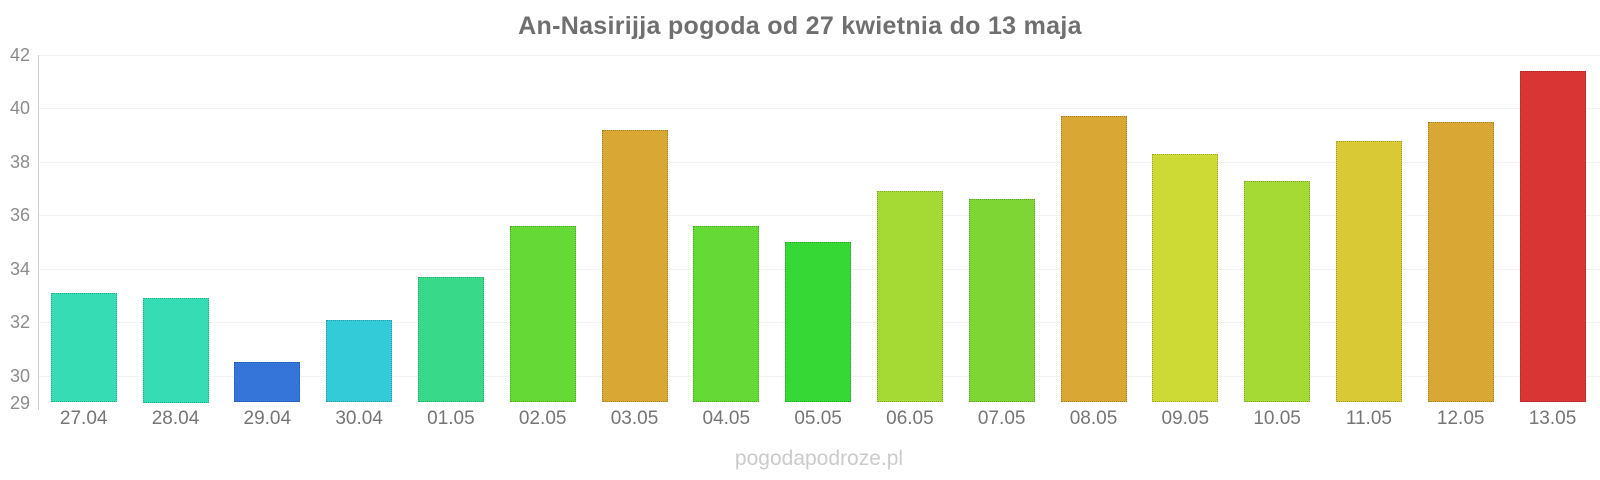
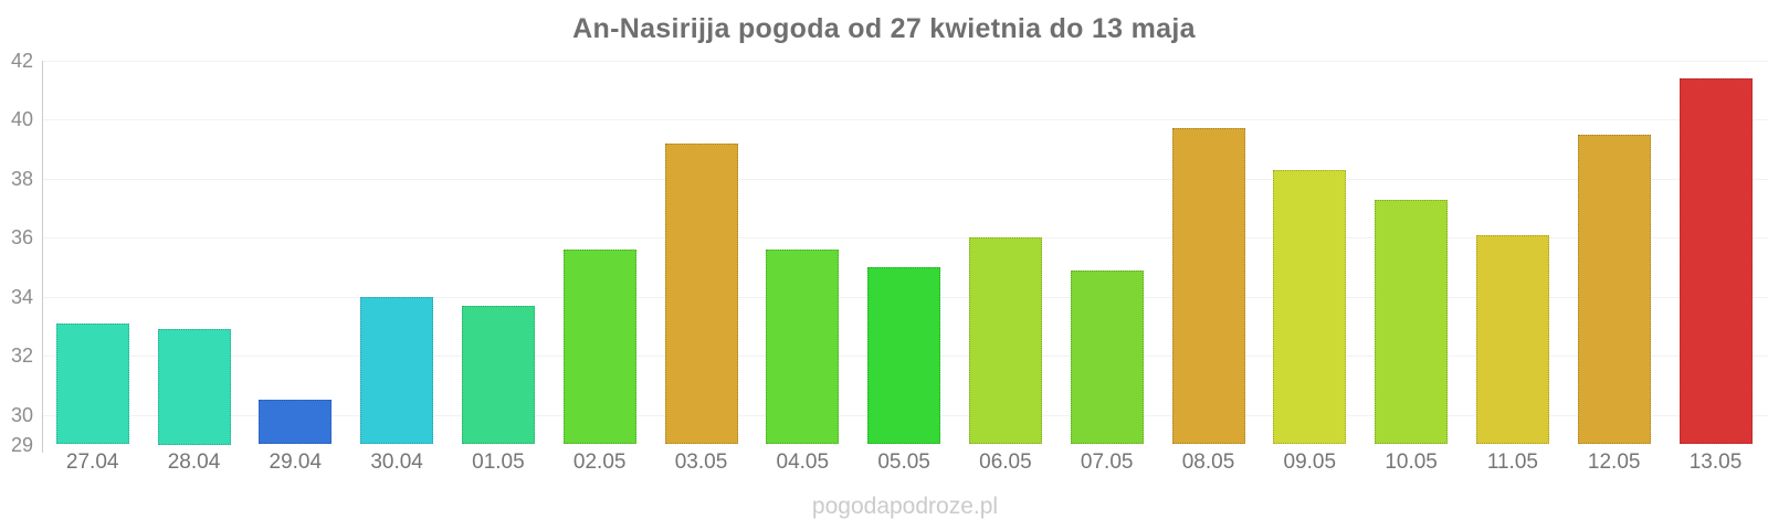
30.04: 32.1 -> 34.0
06.05: 36.9 -> 36.0
07.05: 36.6 -> 34.9
11.05: 38.8 -> 36.1
